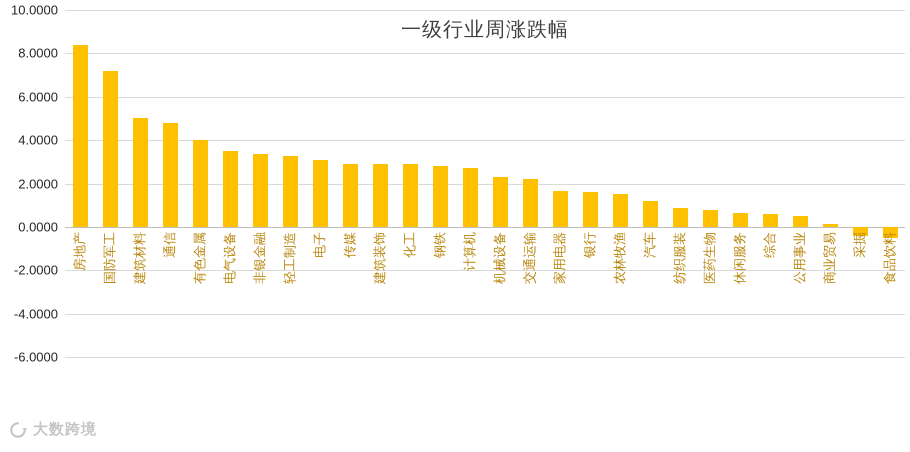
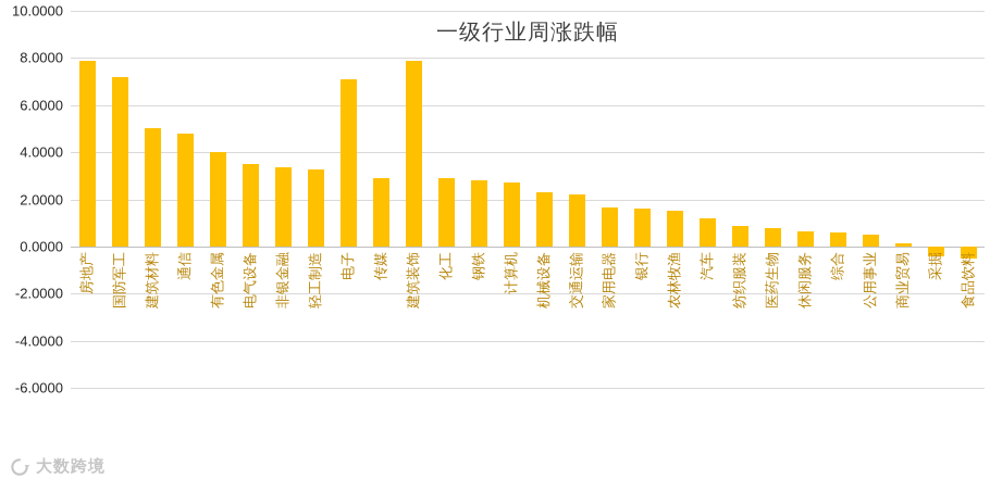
房地产: 8.4 -> 7.9
电子: 3.1 -> 7.1
建筑装饰: 2.9 -> 7.9
